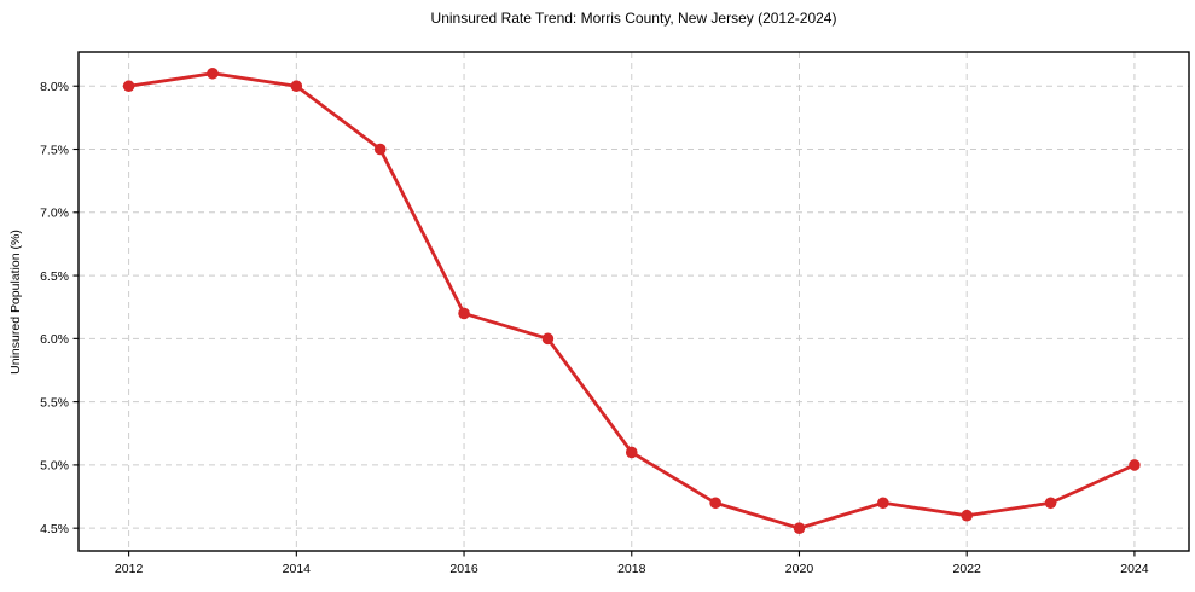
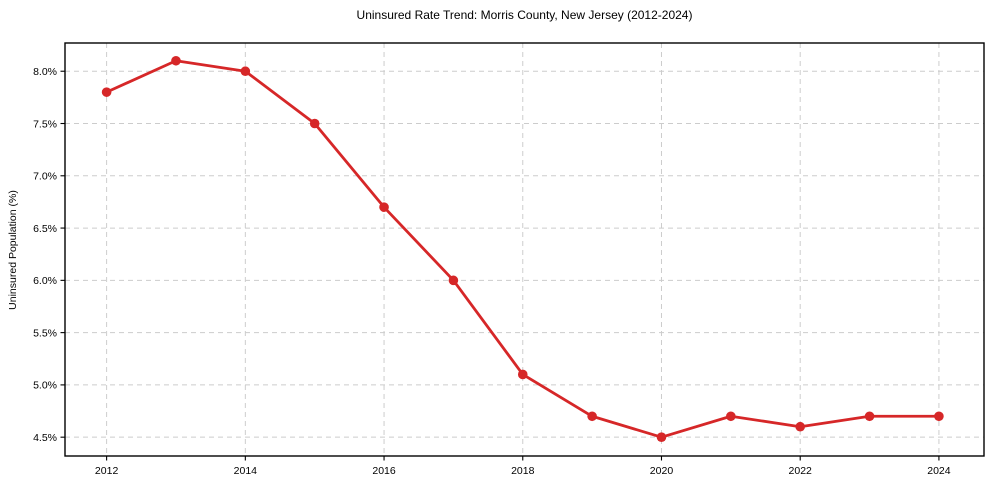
2012: 8.0% -> 7.8%
2016: 6.2% -> 6.7%
2024: 5.0% -> 4.7%
